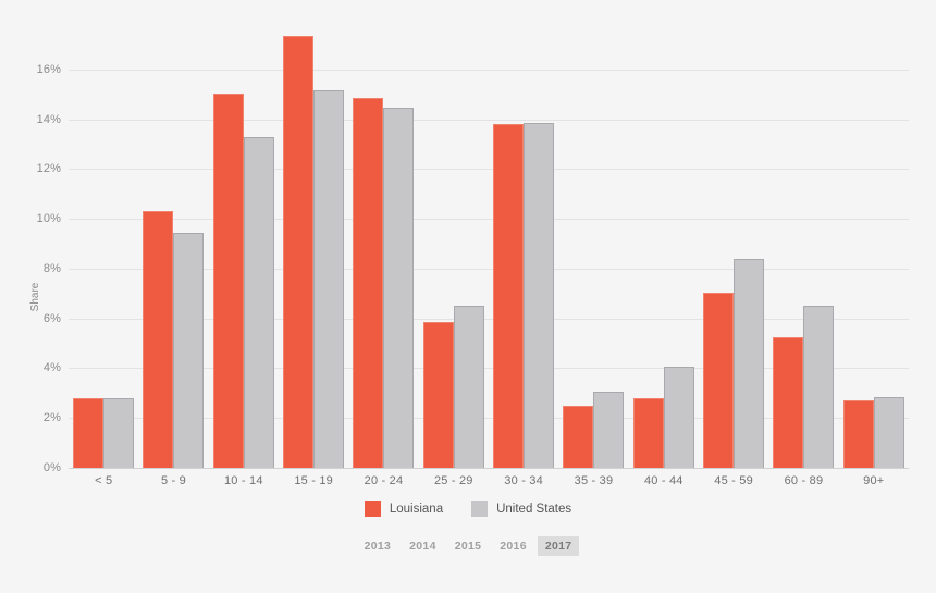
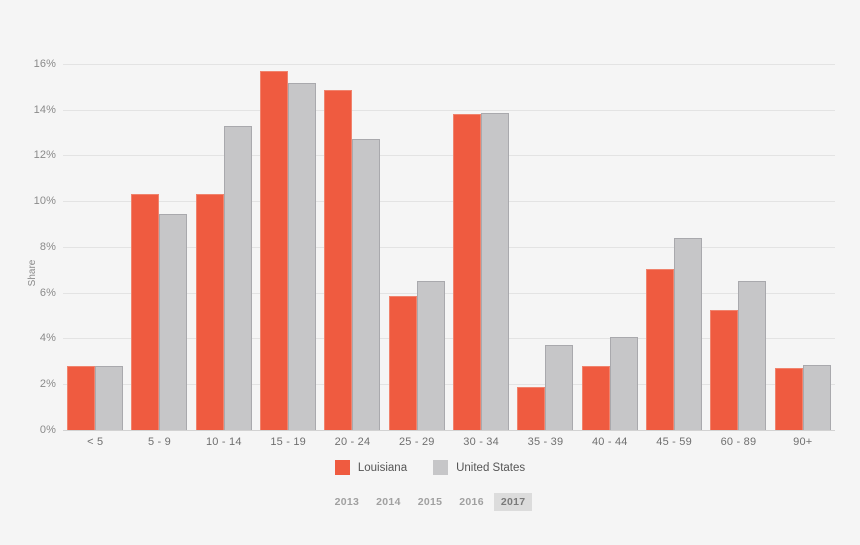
Louisiana/10 - 14: 15.1% -> 10.3%
Louisiana/15 - 19: 17.4% -> 15.7%
United States/20 - 24: 14.4% -> 12.7%
Louisiana/35 - 39: 2.5% -> 1.9%
United States/35 - 39: 3.0% -> 3.7%
